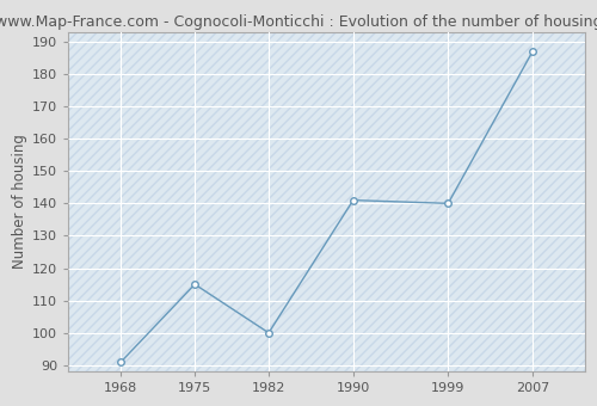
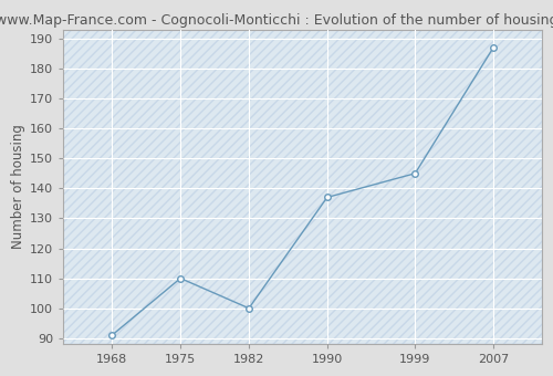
1975: 115 -> 110
1990: 141 -> 137
1999: 140 -> 145
